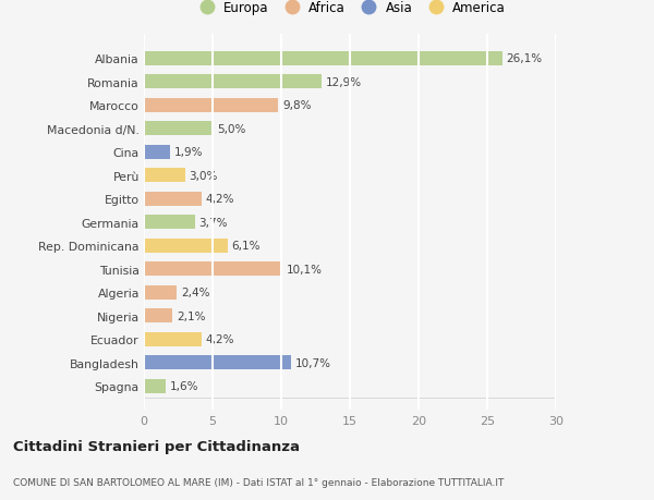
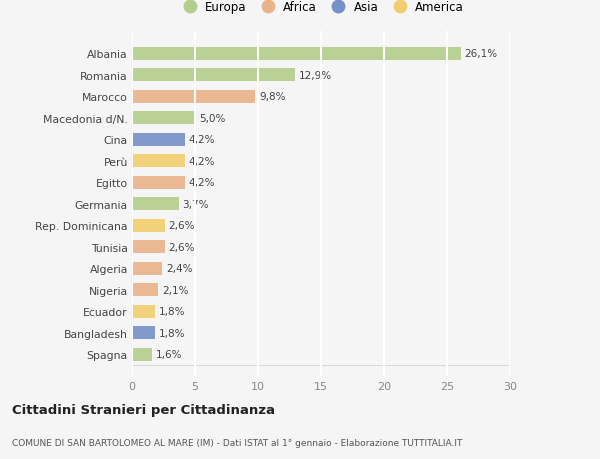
Cina: 1,9% -> 4,2%
Perù: 3,0% -> 4,2%
Rep. Dominicana: 6,1% -> 2,6%
Tunisia: 10,1% -> 2,6%
Ecuador: 4,2% -> 1,8%
Bangladesh: 10,7% -> 1,8%
